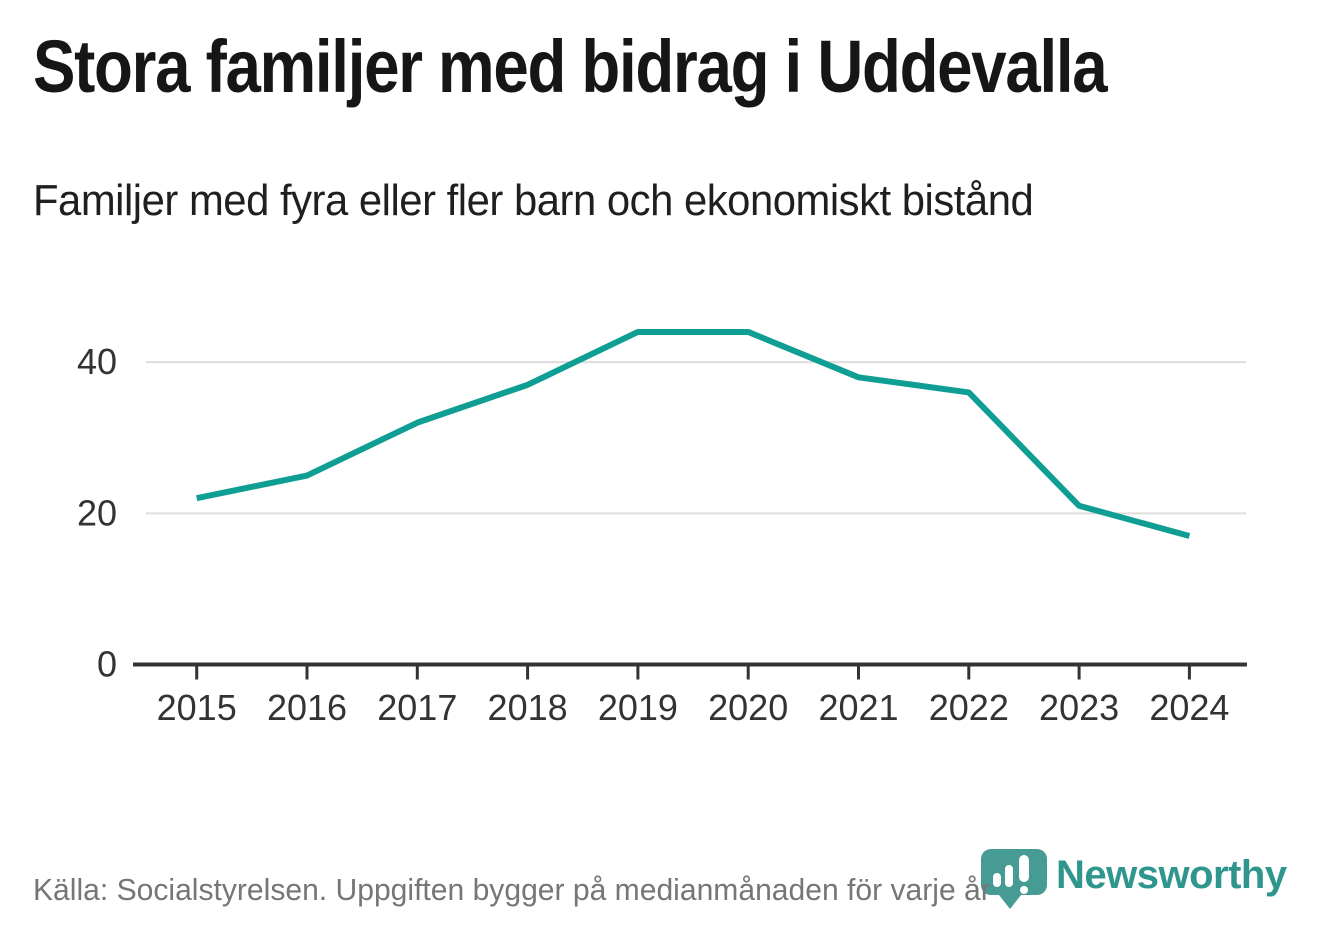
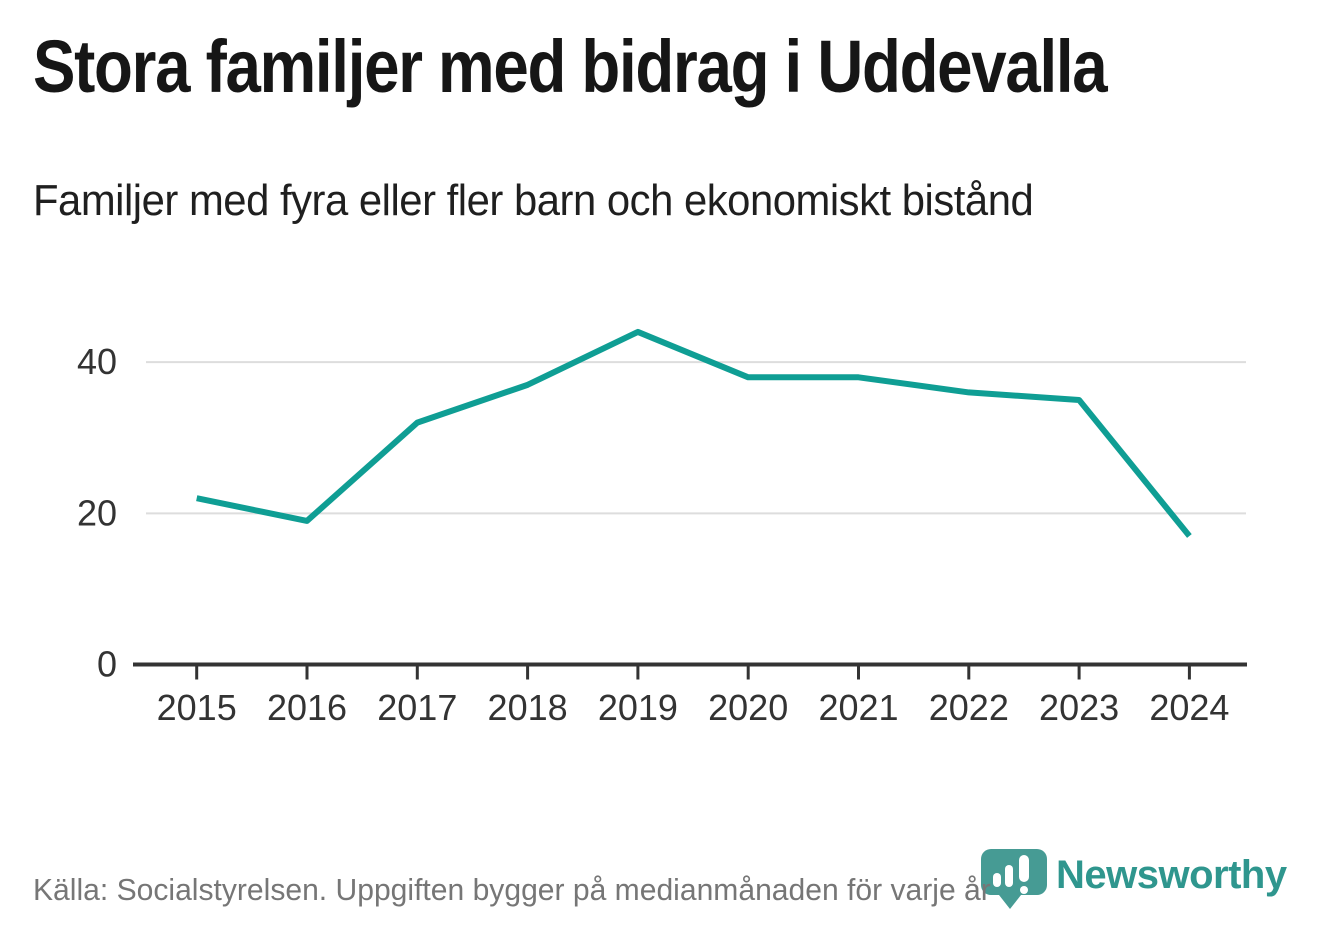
2016: 25 -> 19
2020: 44 -> 38
2023: 21 -> 35
